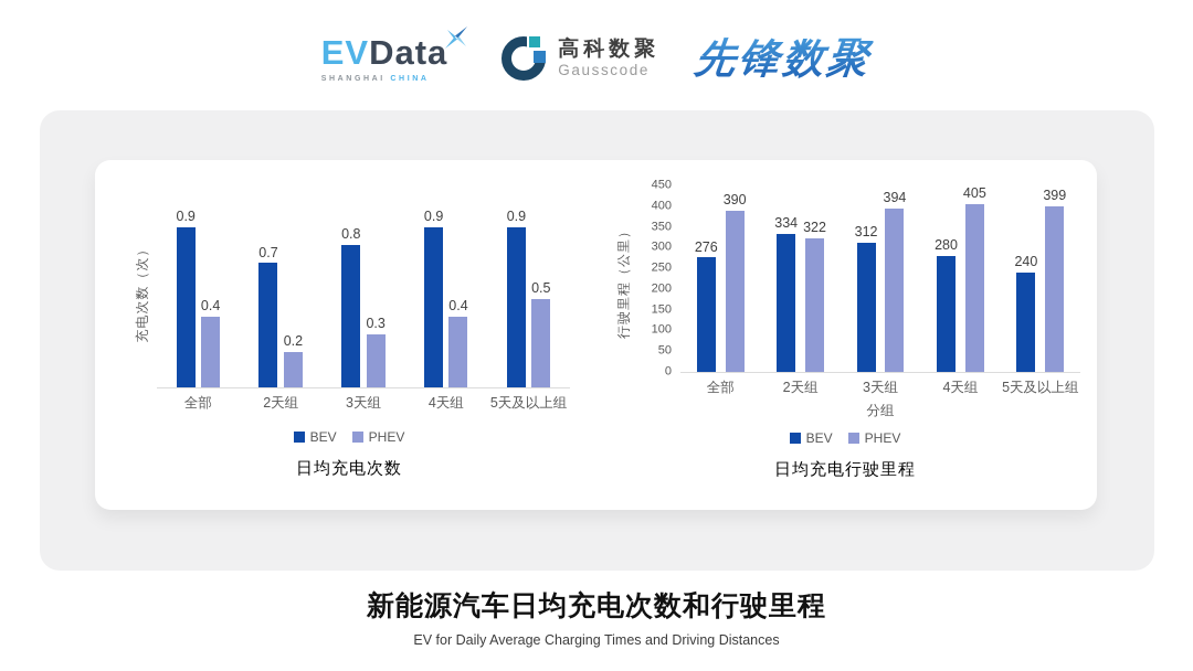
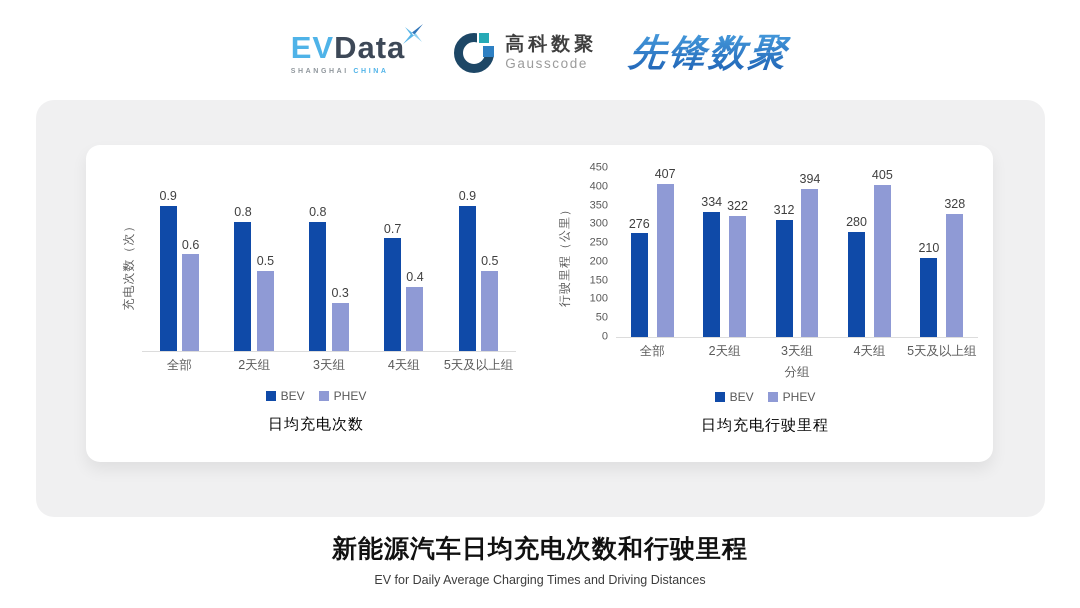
日均充电次数/PHEV/全部: 0.4 -> 0.6
日均充电次数/BEV/2天组: 0.7 -> 0.8
日均充电次数/PHEV/2天组: 0.2 -> 0.5
日均充电次数/BEV/4天组: 0.9 -> 0.7
日均充电行驶里程/PHEV/全部: 390 -> 407
日均充电行驶里程/BEV/5天及以上组: 240 -> 210
日均充电行驶里程/PHEV/5天及以上组: 399 -> 328
